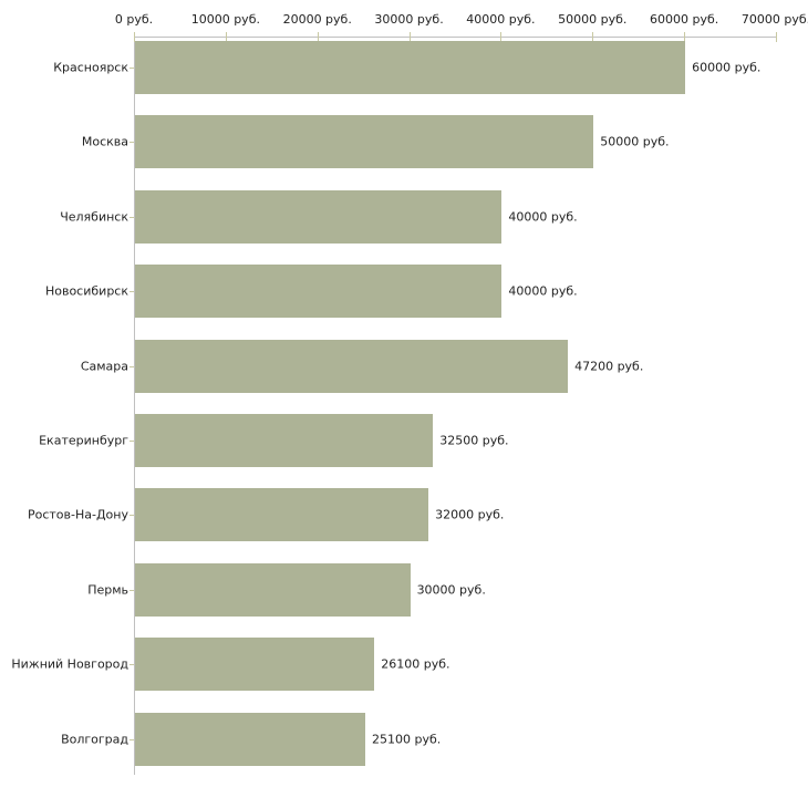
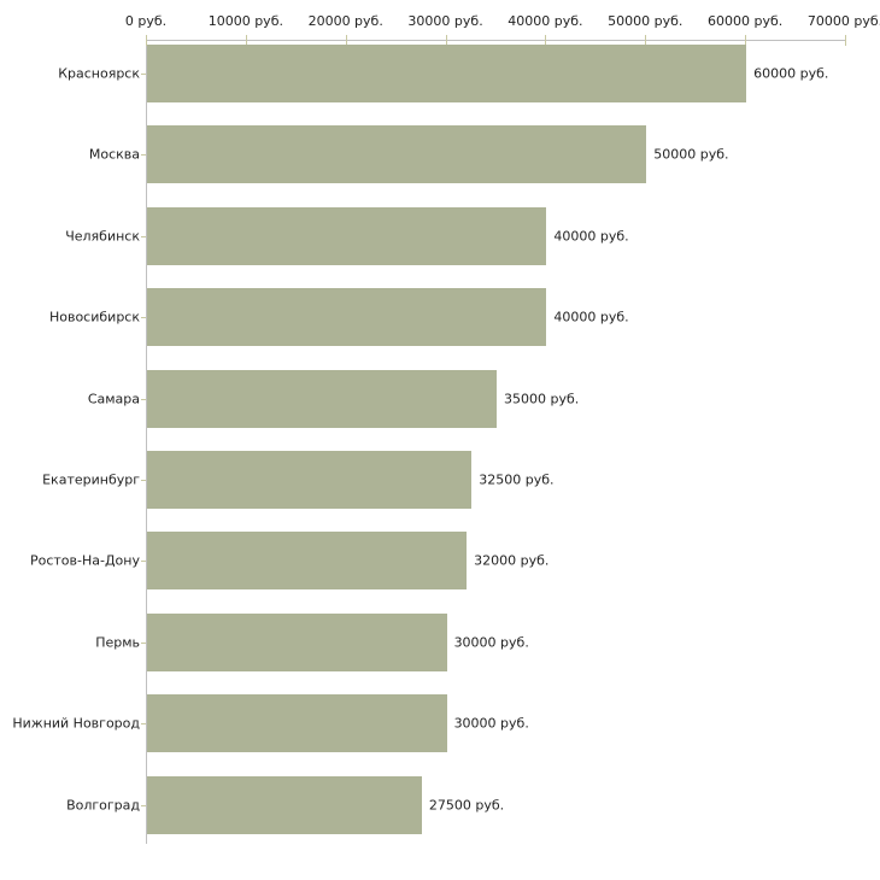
Самара: 47200 -> 35000
Нижний Новгород: 26100 -> 30000
Волгоград: 25100 -> 27500
